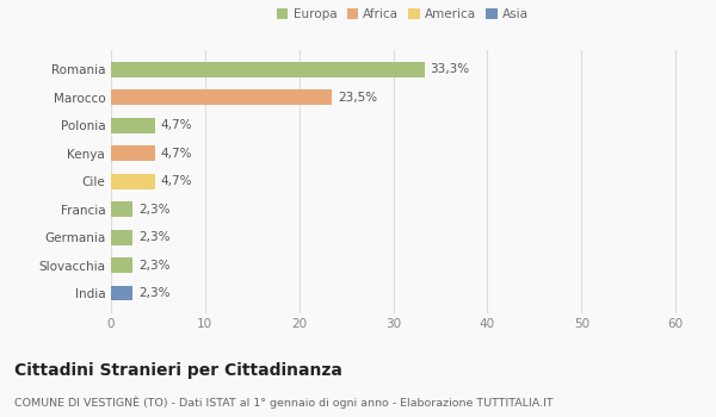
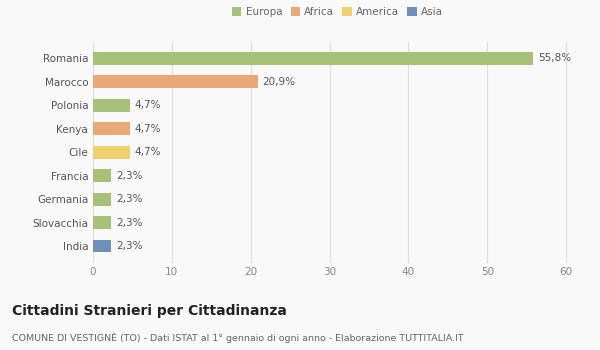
Romania: 33,3% -> 55,8%
Marocco: 23,5% -> 20,9%
